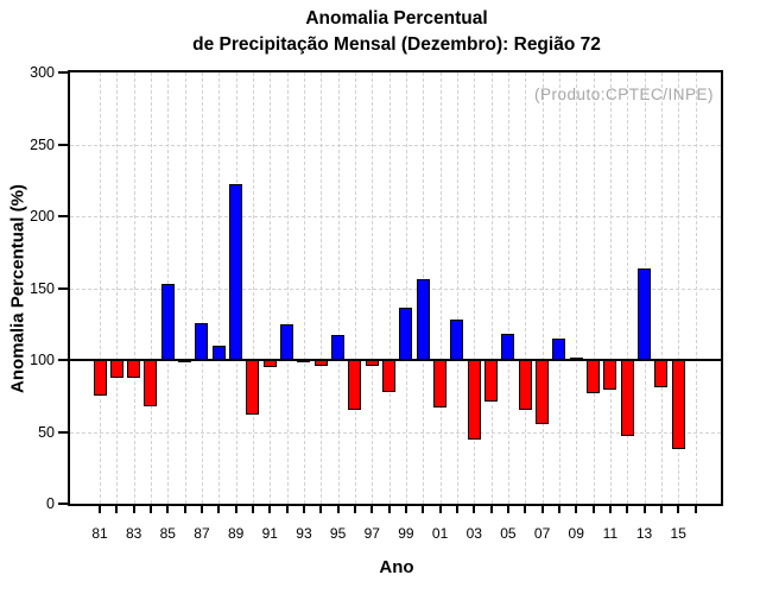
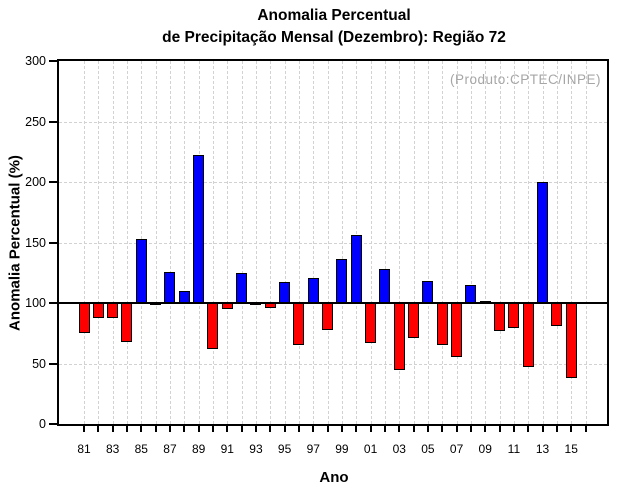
97: 96 -> 121
13: 164 -> 200
